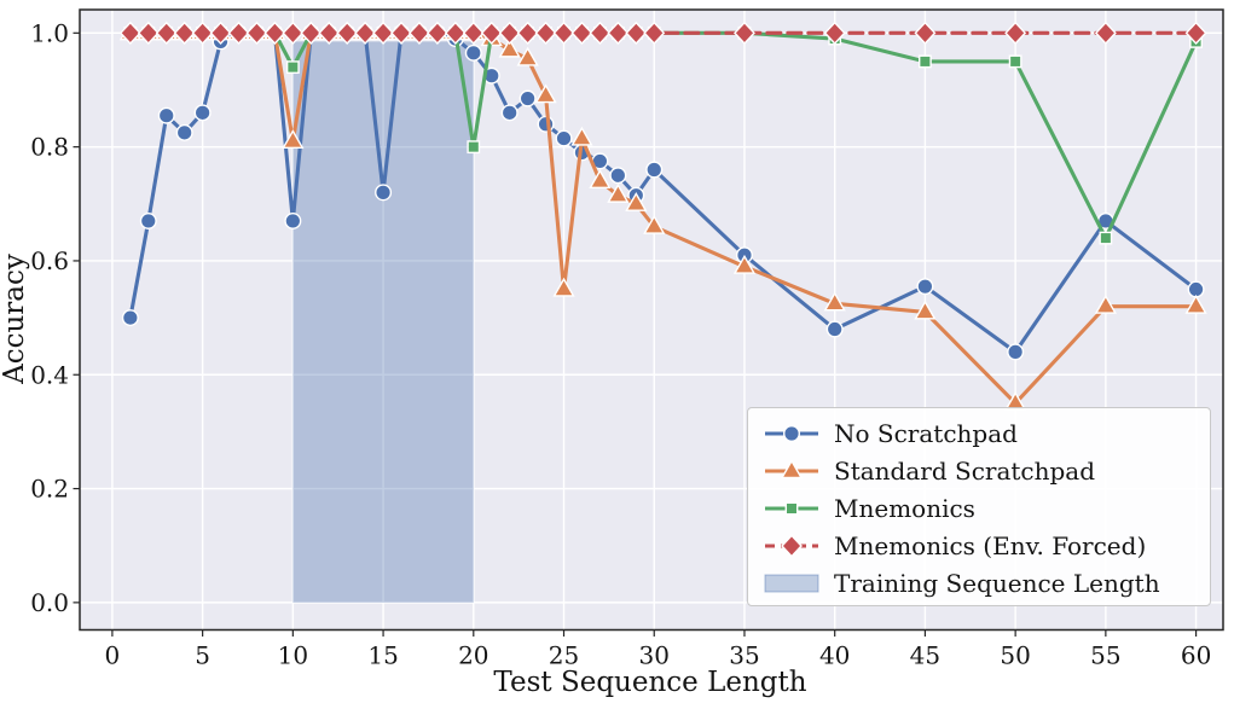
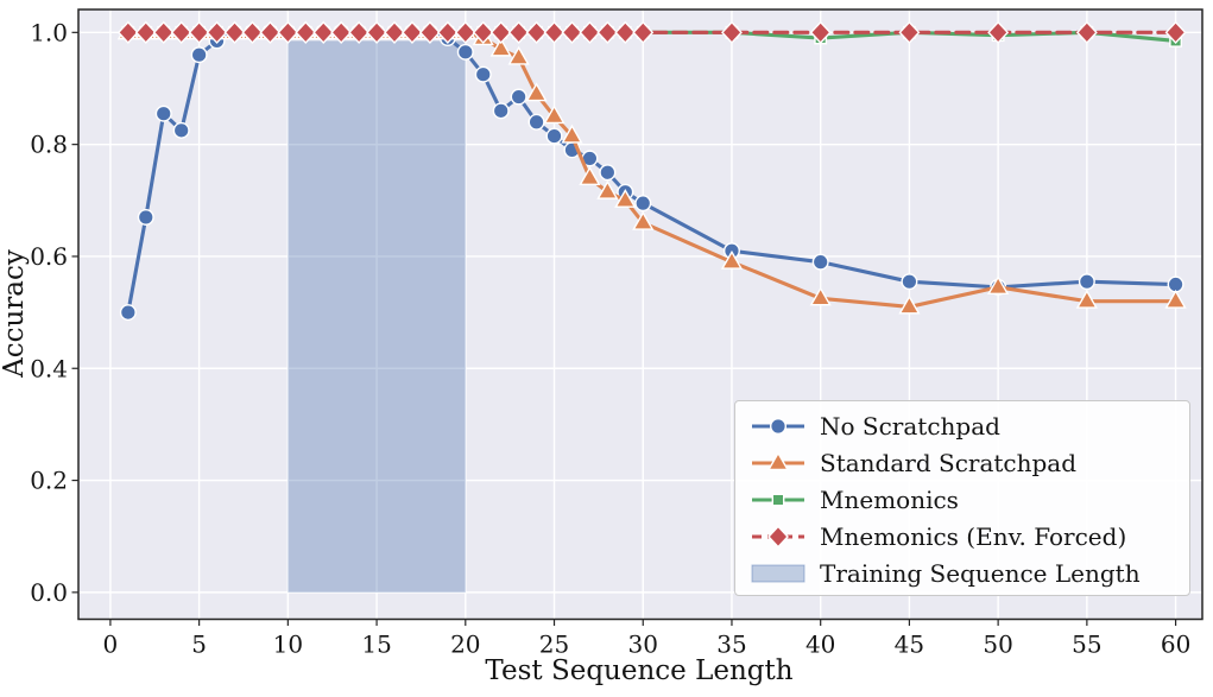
No Scratchpad/5: 0.86 -> 0.96
No Scratchpad/10: 0.67 -> 1.00
Standard Scratchpad/10: 0.81 -> 1.00
Mnemonics/10: 0.94 -> 1.00
No Scratchpad/15: 0.72 -> 1.00
Mnemonics/20: 0.80 -> 1.00
Standard Scratchpad/25: 0.55 -> 0.85
No Scratchpad/30: 0.76 -> 0.69
No Scratchpad/40: 0.48 -> 0.59
Mnemonics/45: 0.95 -> 1.00
No Scratchpad/50: 0.44 -> 0.55
Standard Scratchpad/50: 0.35 -> 0.55
Mnemonics/50: 0.95 -> 0.99
No Scratchpad/55: 0.67 -> 0.56
Mnemonics/55: 0.64 -> 1.00
